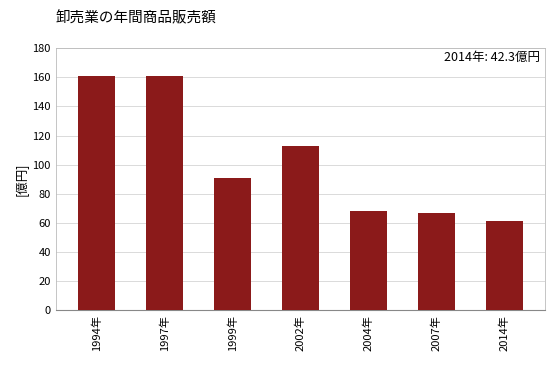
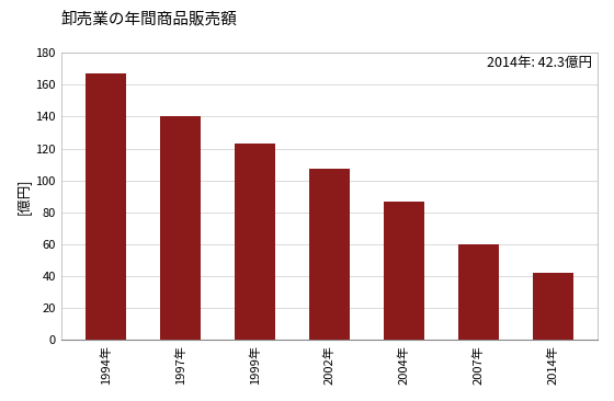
1994年: 161 -> 167
1997年: 161 -> 140
1999年: 91 -> 123
2002年: 113 -> 107
2004年: 68 -> 87
2007年: 67 -> 60
2014年: 61 -> 42
